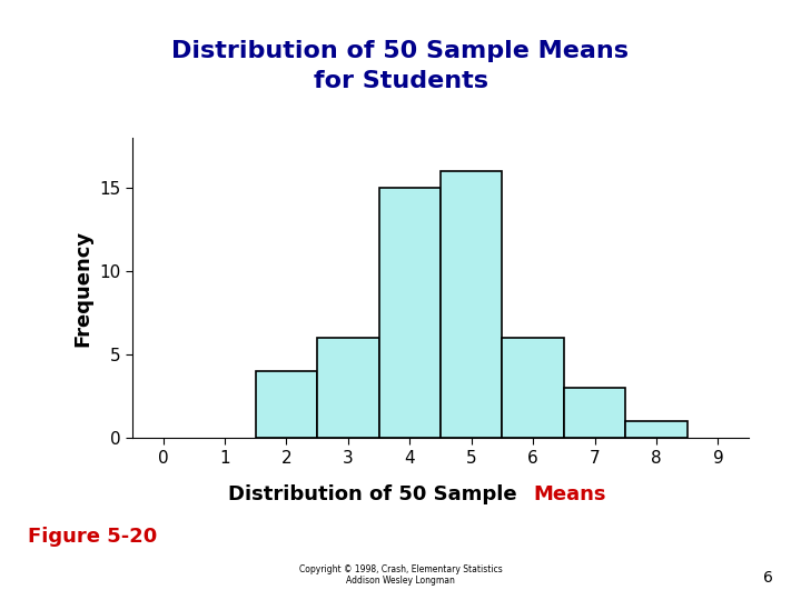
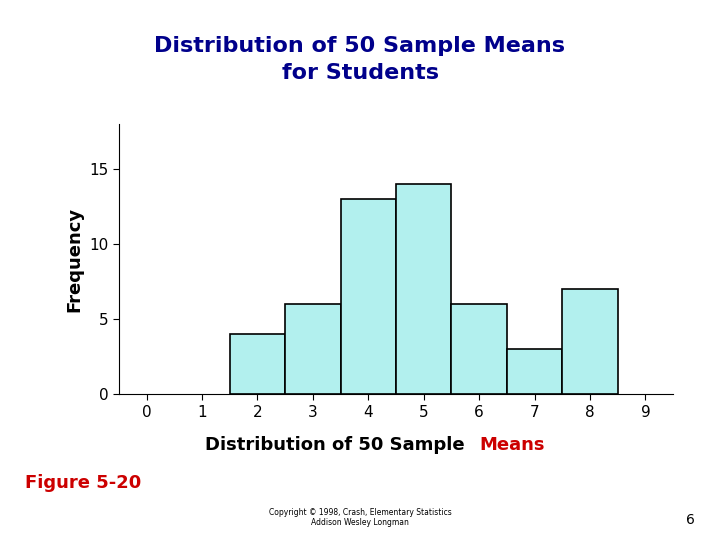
4: 15 -> 13
5: 16 -> 14
8: 1 -> 7
